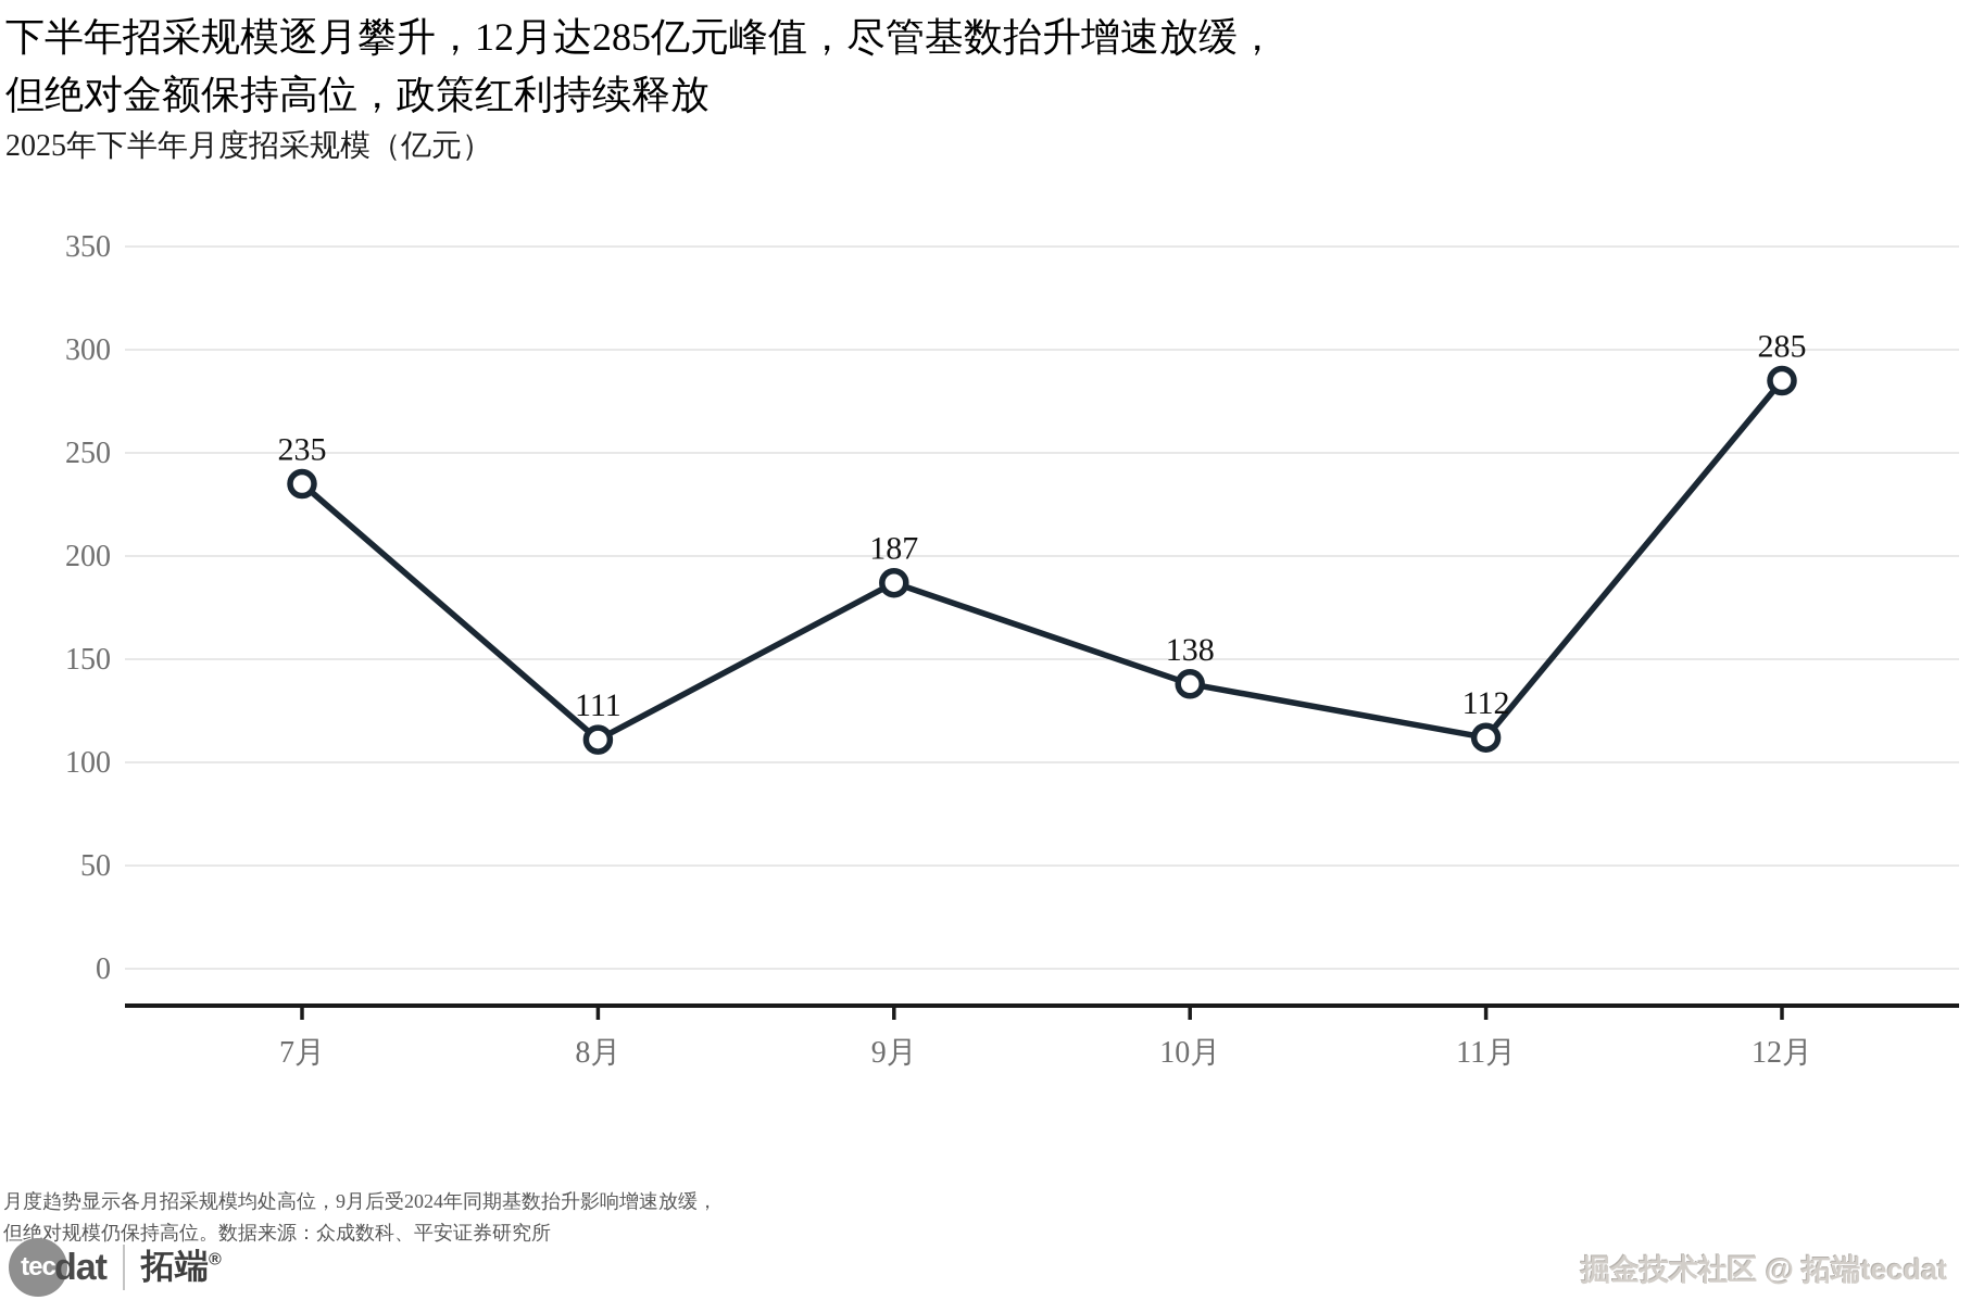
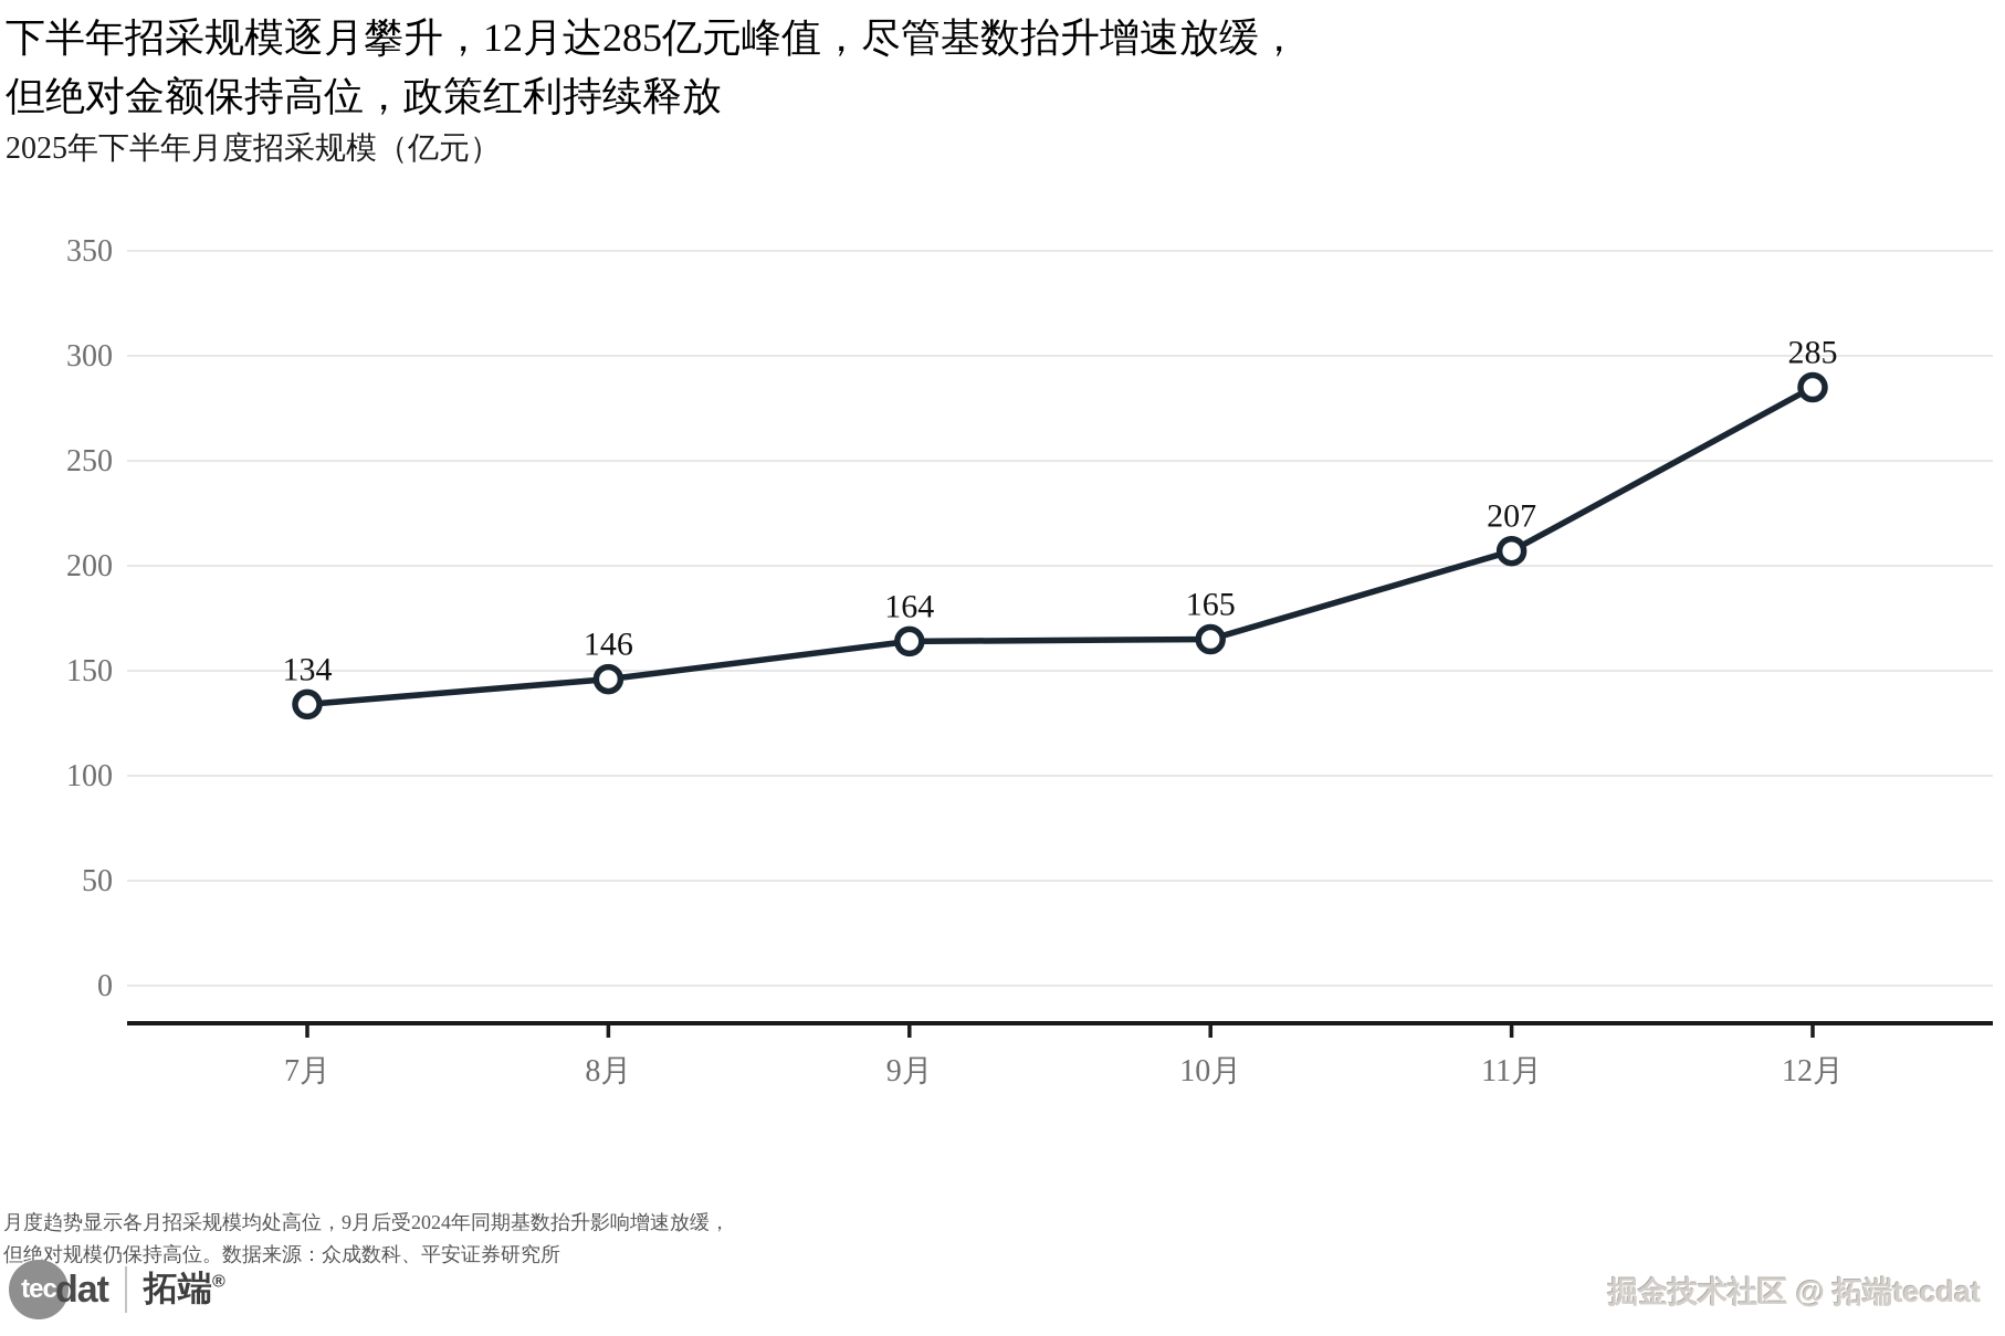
7月: 235 -> 134
8月: 111 -> 146
9月: 187 -> 164
10月: 138 -> 165
11月: 112 -> 207
